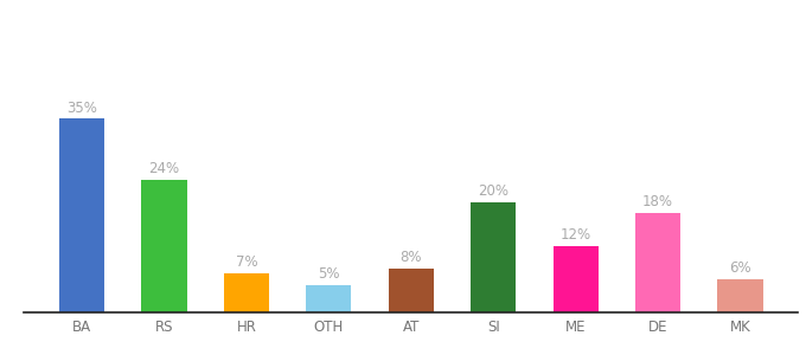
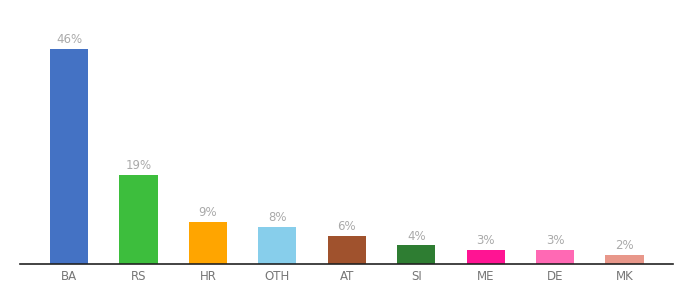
BA: 35% -> 46%
RS: 24% -> 19%
HR: 7% -> 9%
OTH: 5% -> 8%
AT: 8% -> 6%
SI: 20% -> 4%
ME: 12% -> 3%
DE: 18% -> 3%
MK: 6% -> 2%
